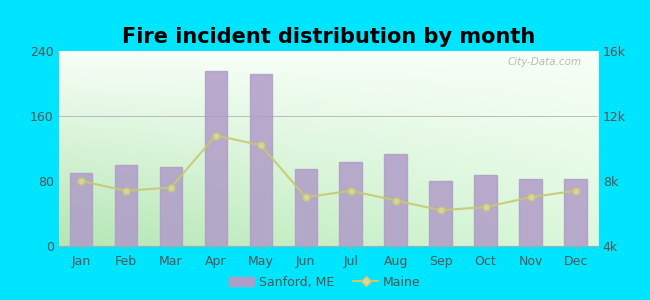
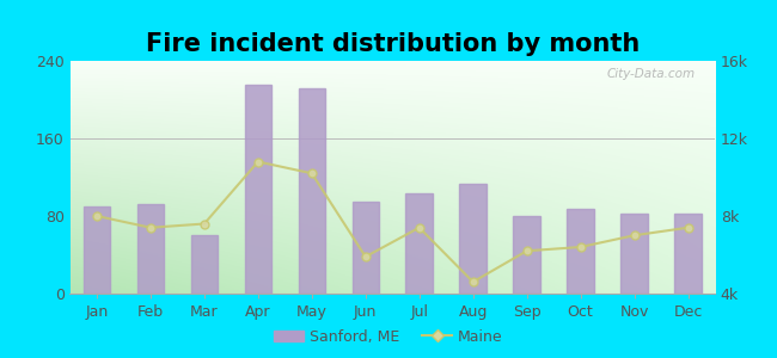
Sanford, ME/Feb: 100 -> 92
Sanford, ME/Mar: 97 -> 60
Maine/Jun: 7.0k -> 5.9k
Maine/Aug: 6.8k -> 4.6k
